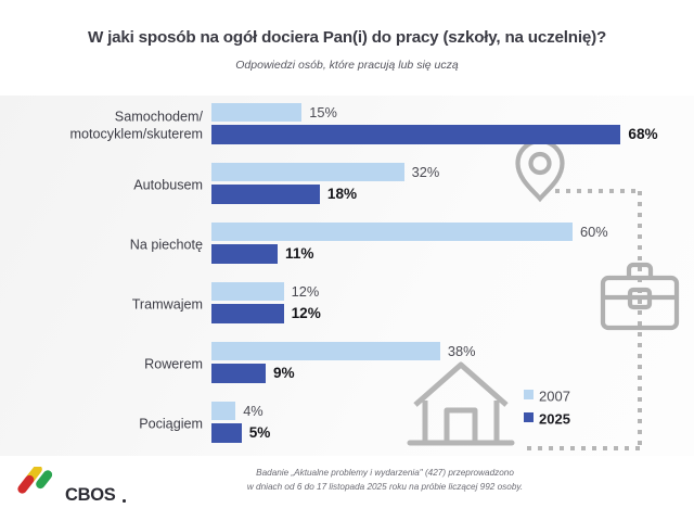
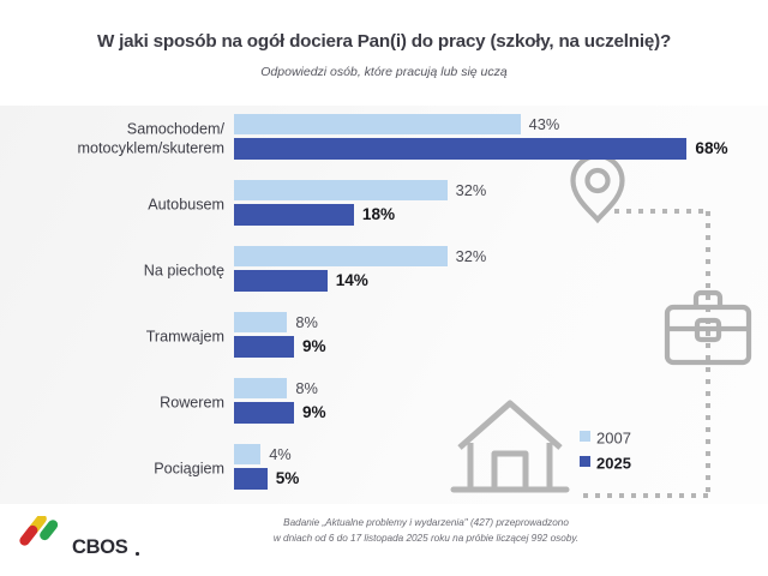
2007/Samochodem/ motocyklem/skuterem: 15% -> 43%
2007/Na piechotę: 60% -> 32%
2025/Na piechotę: 11% -> 14%
2007/Tramwajem: 12% -> 8%
2025/Tramwajem: 12% -> 9%
2007/Rowerem: 38% -> 8%
